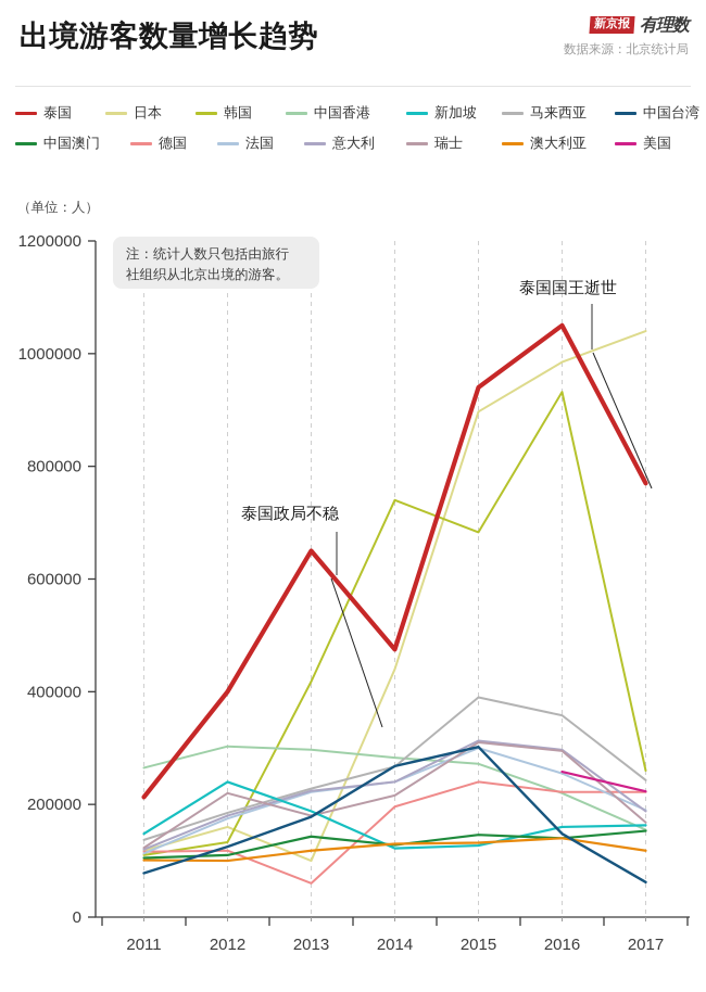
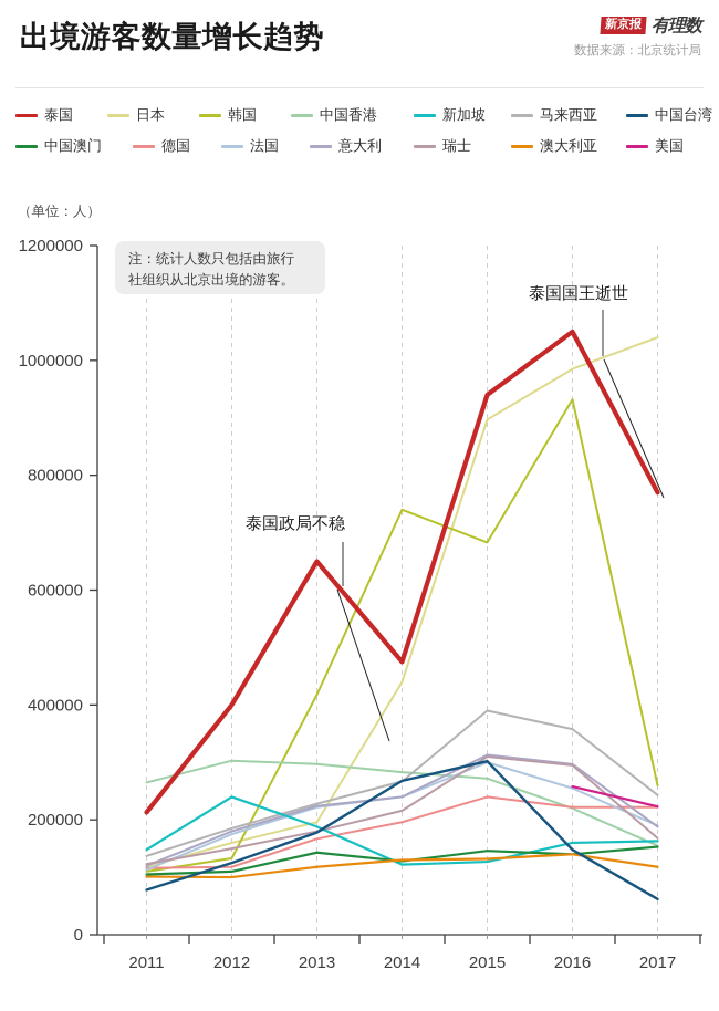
瑞士/2012: 220000 -> 150000
日本/2013: 100000 -> 200000
德国/2013: 60000 -> 170000
